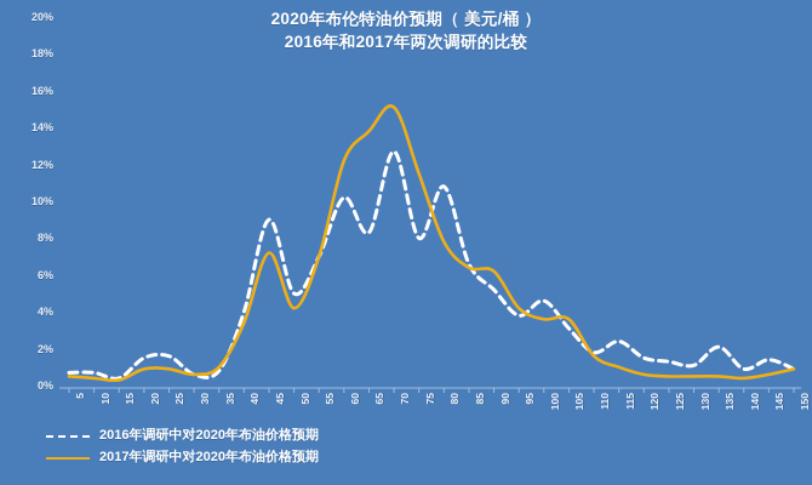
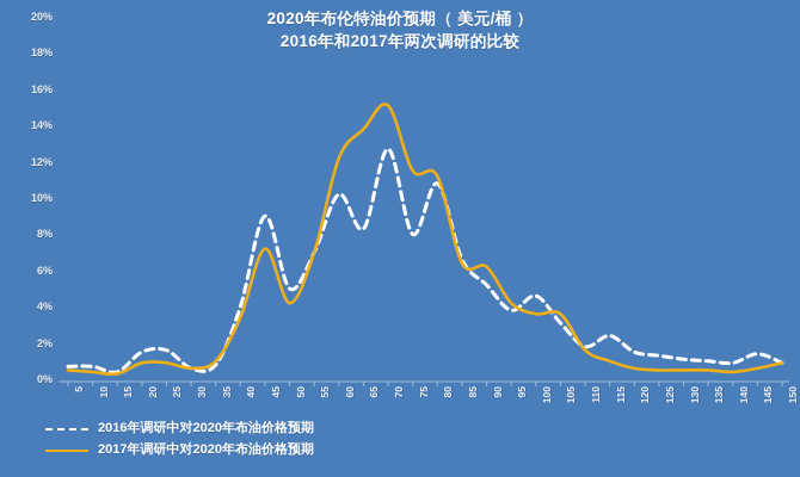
2017年调研中对2020年布油价格预期/80: 7.8% -> 11.2%
2016年调研中对2020年布油价格预期/135: 2.1% -> 1.0%
